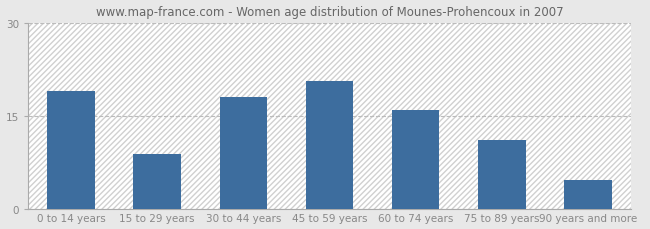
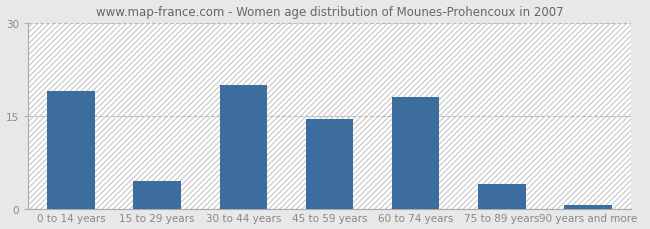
15 to 29 years: 8.8 -> 4.5
30 to 44 years: 18.0 -> 20.0
45 to 59 years: 20.6 -> 14.5
60 to 74 years: 16.0 -> 18.0
75 to 89 years: 11.0 -> 4.0
90 years and more: 4.6 -> 0.5
